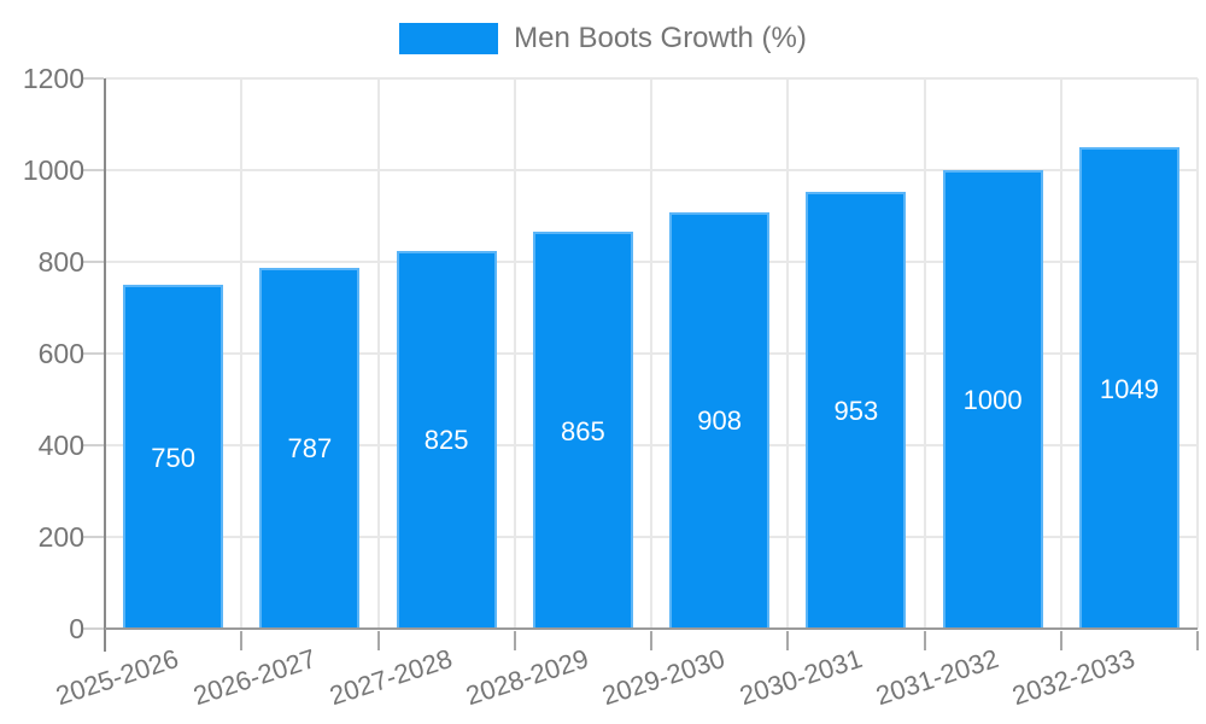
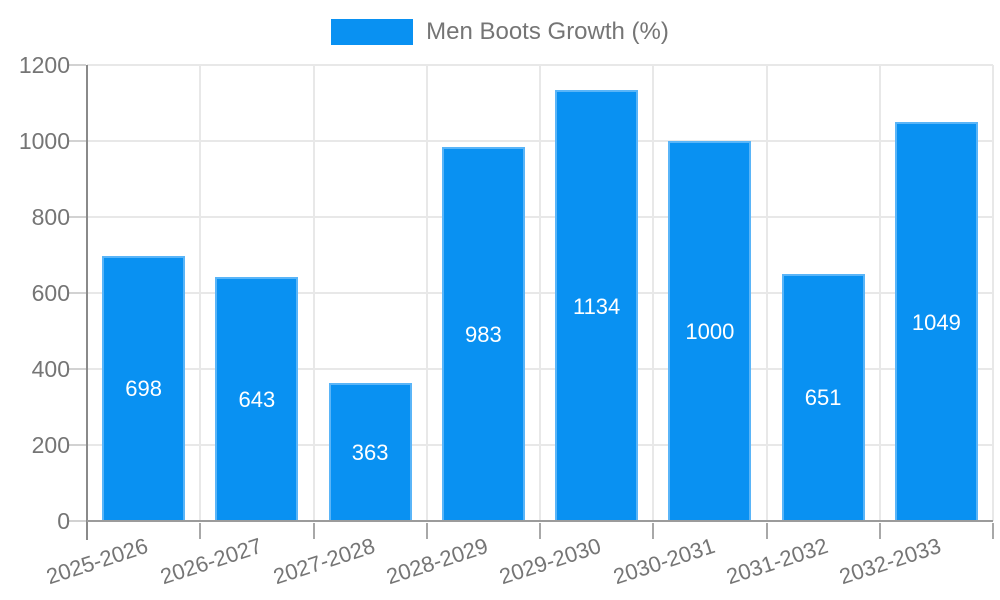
2025-2026: 750 -> 698
2026-2027: 787 -> 643
2027-2028: 825 -> 363
2028-2029: 865 -> 983
2029-2030: 908 -> 1134
2030-2031: 953 -> 1000
2031-2032: 1000 -> 651
